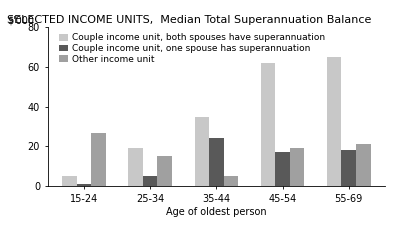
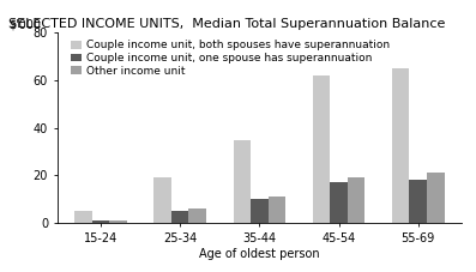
Other income unit/15-24: 27 -> 1
Other income unit/25-34: 15 -> 6
Couple income unit, one spouse has superannuation/35-44: 24 -> 10
Other income unit/35-44: 5 -> 11
